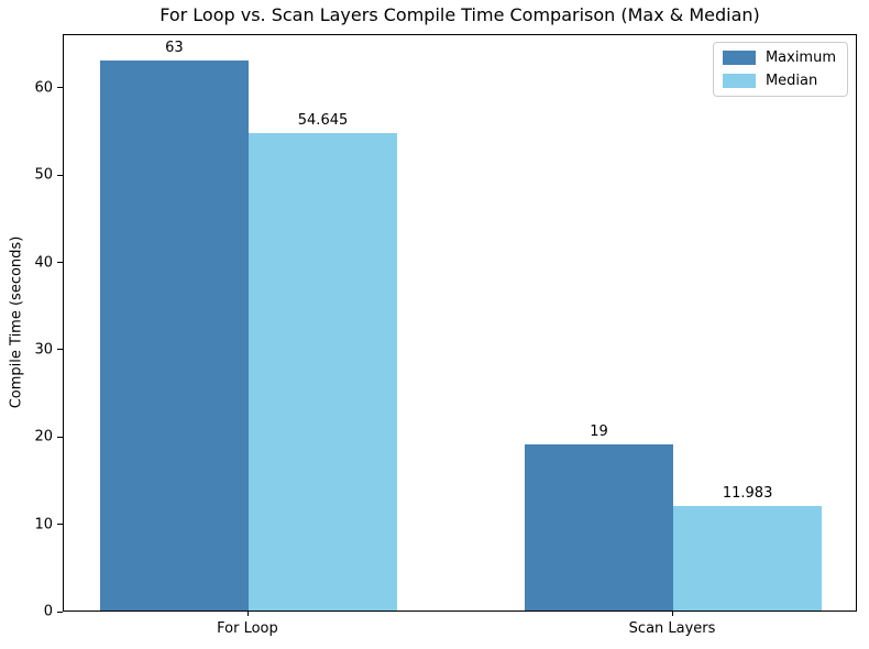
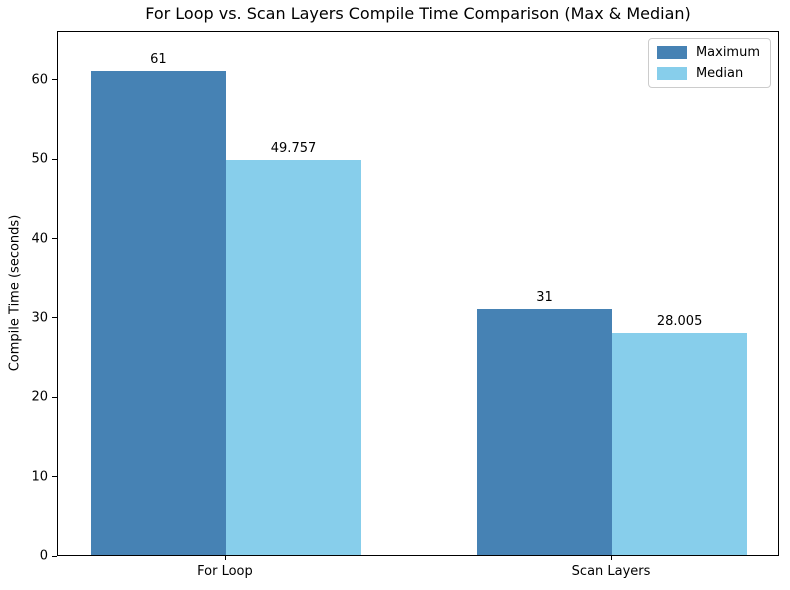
Maximum/For Loop: 63 -> 61
Median/For Loop: 54.645 -> 49.757
Maximum/Scan Layers: 19 -> 31
Median/Scan Layers: 11.983 -> 28.005
